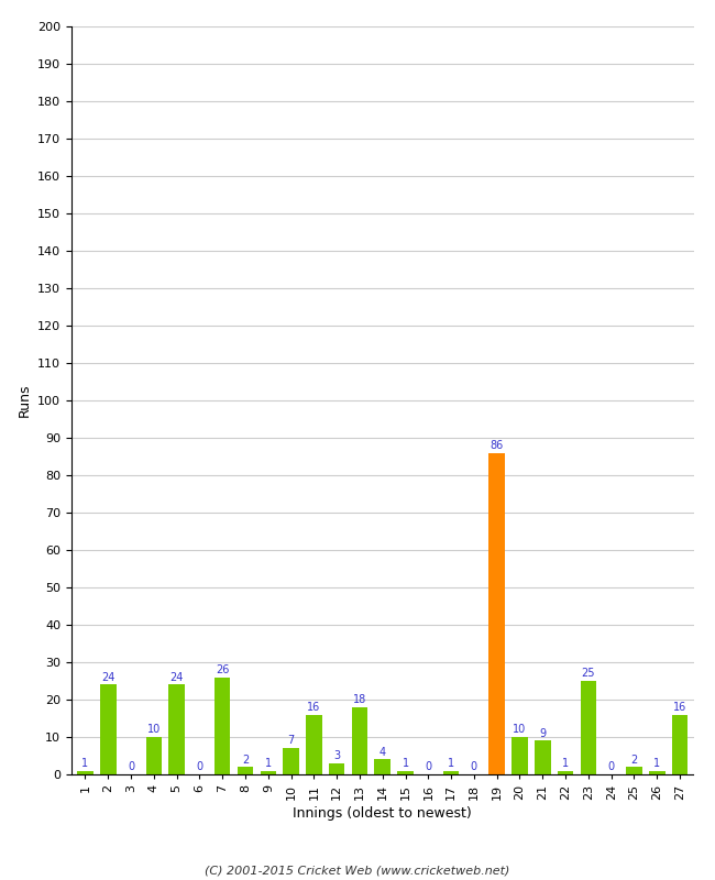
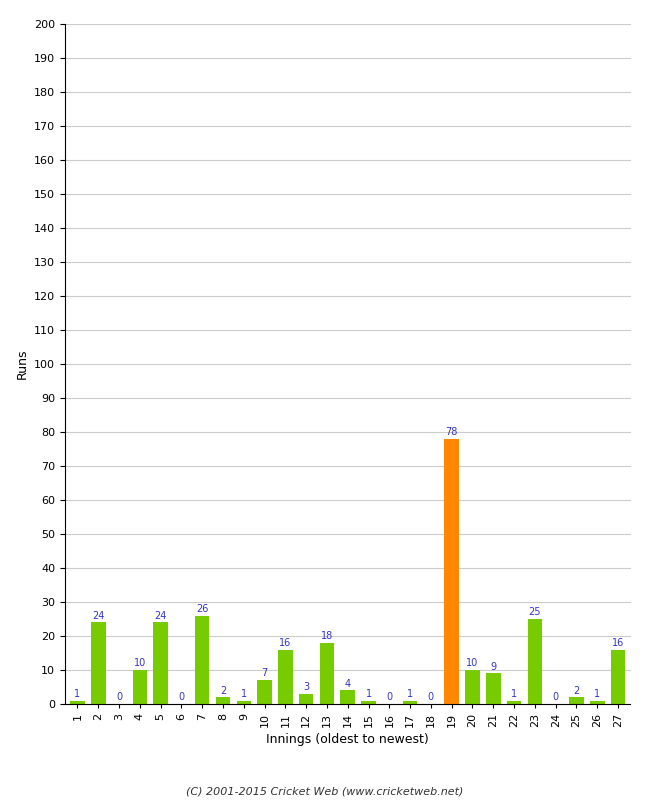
19: 86 -> 78
